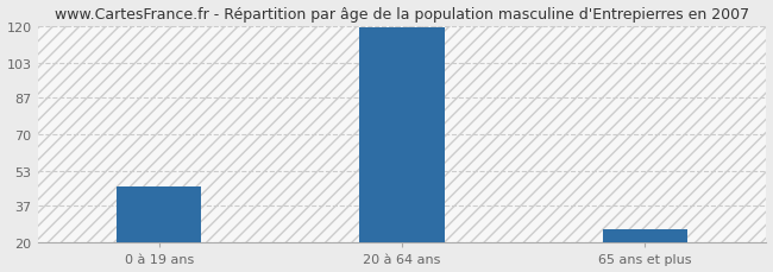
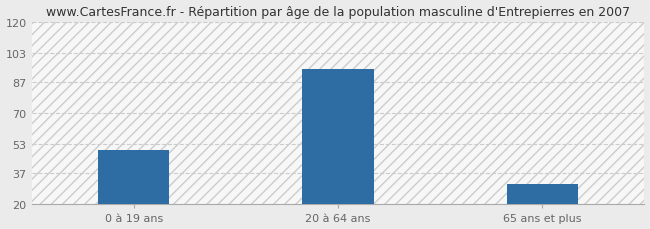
0 à 19 ans: 46 -> 50
20 à 64 ans: 119 -> 94
65 ans et plus: 26 -> 31
